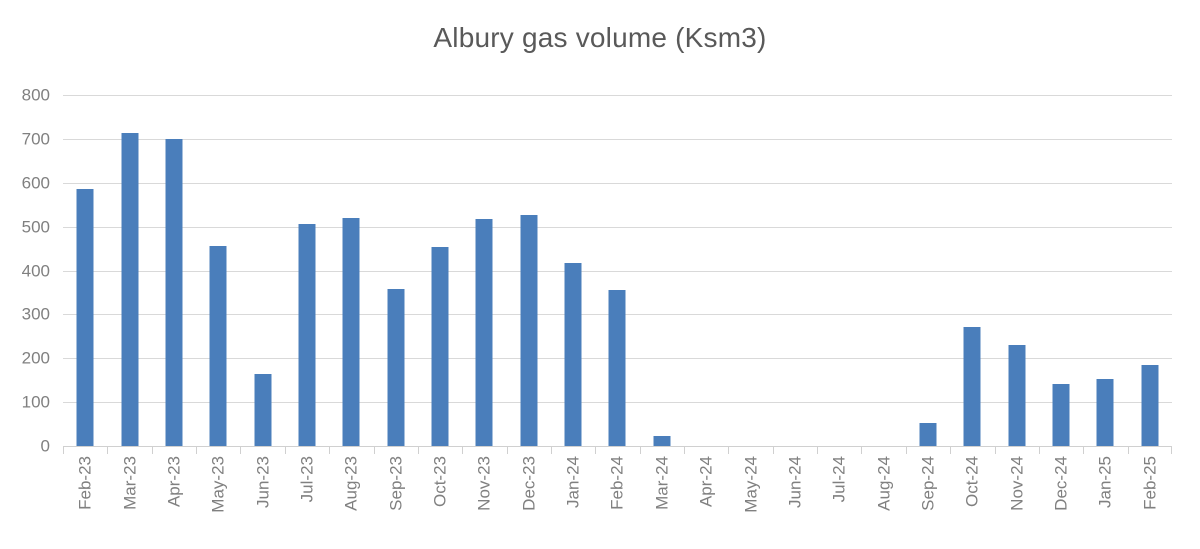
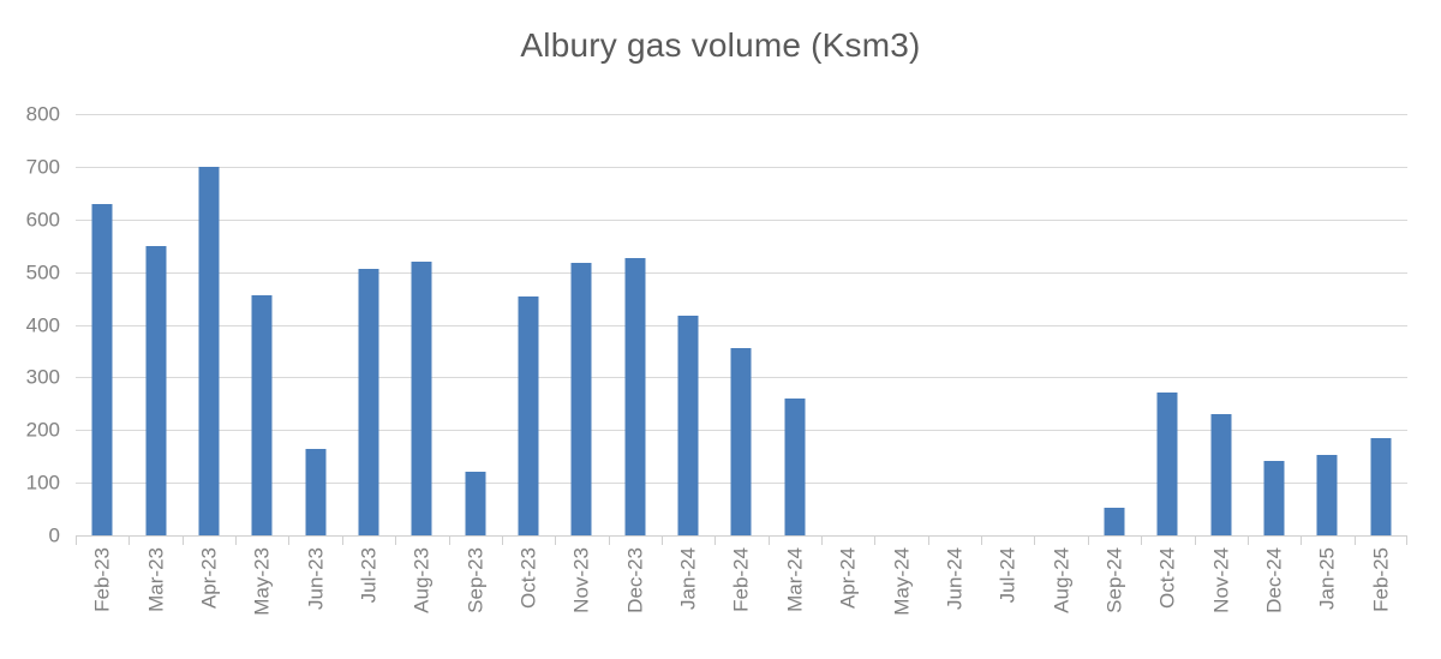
Feb-23: 580 -> 630
Mar-23: 710 -> 550
Sep-23: 360 -> 120
Mar-24: 20 -> 260
